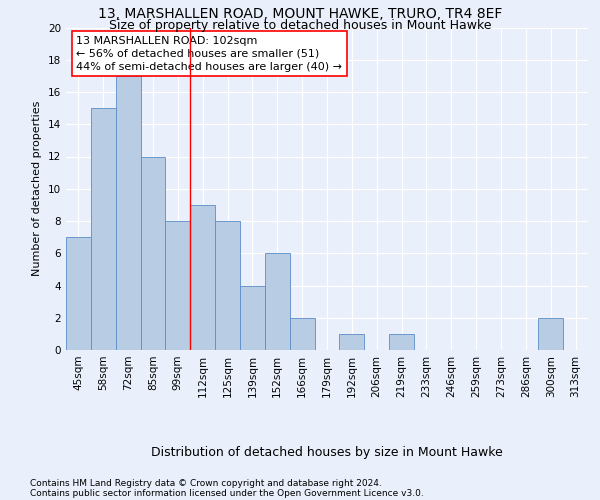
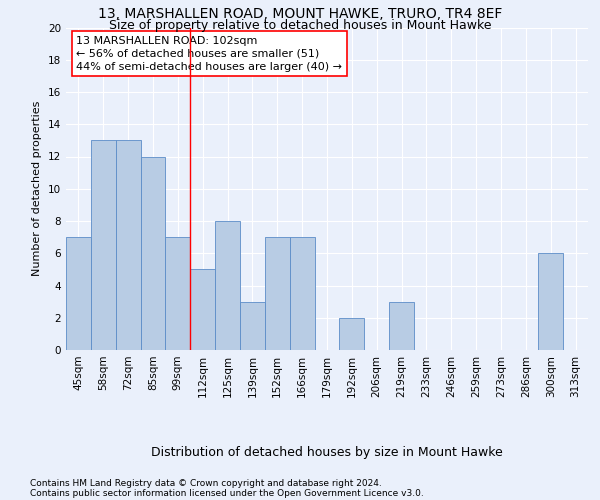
58sqm: 15 -> 13
72sqm: 17 -> 13
99sqm: 8 -> 7
112sqm: 9 -> 5
139sqm: 4 -> 3
152sqm: 6 -> 7
166sqm: 2 -> 7
192sqm: 1 -> 2
219sqm: 1 -> 3
300sqm: 2 -> 6
